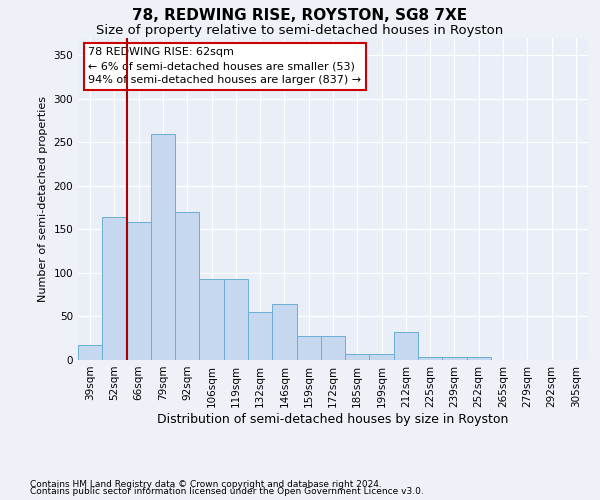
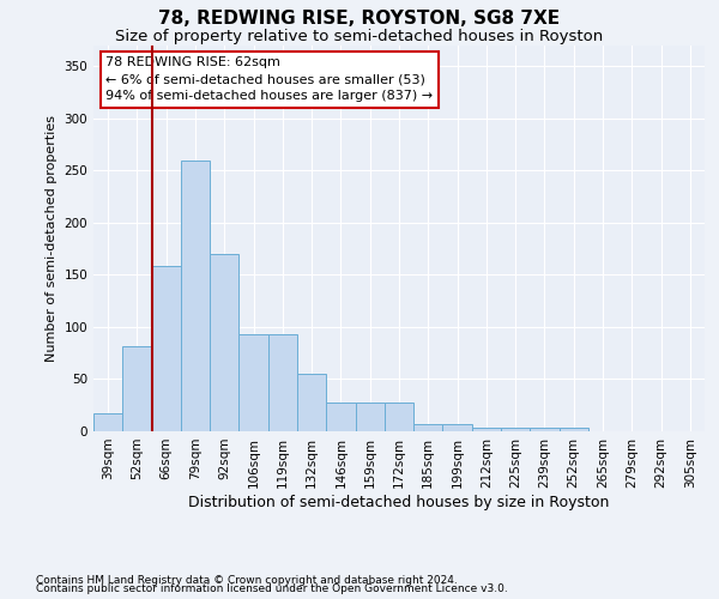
52sqm: 164 -> 82
146sqm: 64 -> 27
212sqm: 32 -> 4
